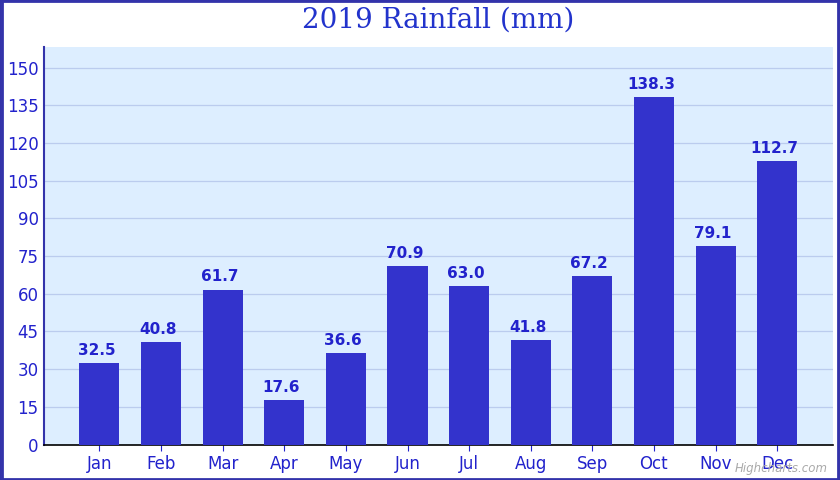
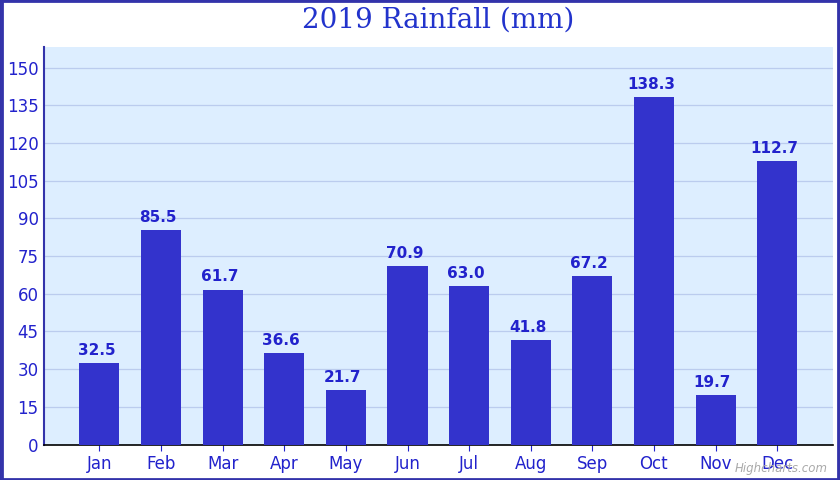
Feb: 40.8 -> 85.5
Apr: 17.6 -> 36.6
May: 36.6 -> 21.7
Nov: 79.1 -> 19.7
